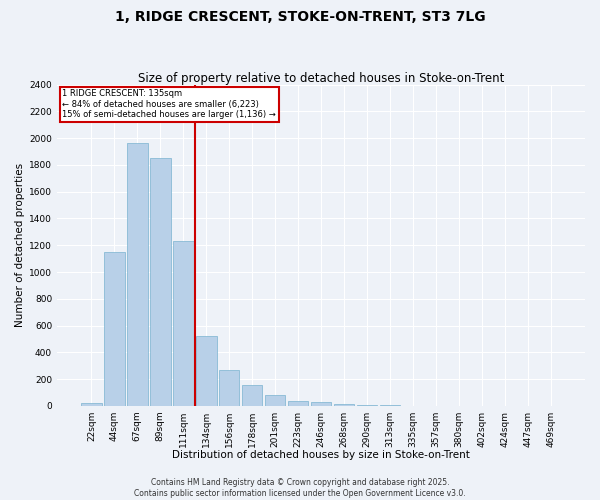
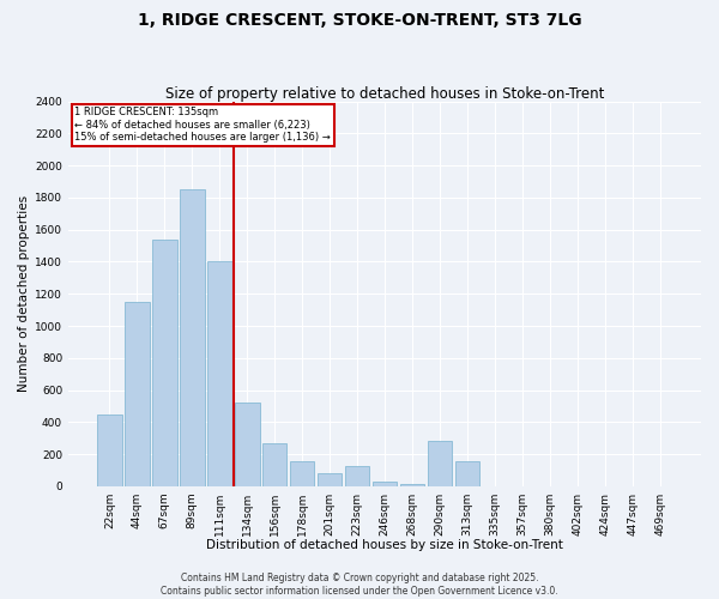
22sqm: 20 -> 450
67sqm: 1960 -> 1540
111sqm: 1230 -> 1400
223sqm: 40 -> 130
290sqm: 10 -> 280
313sqm: 0 -> 160
